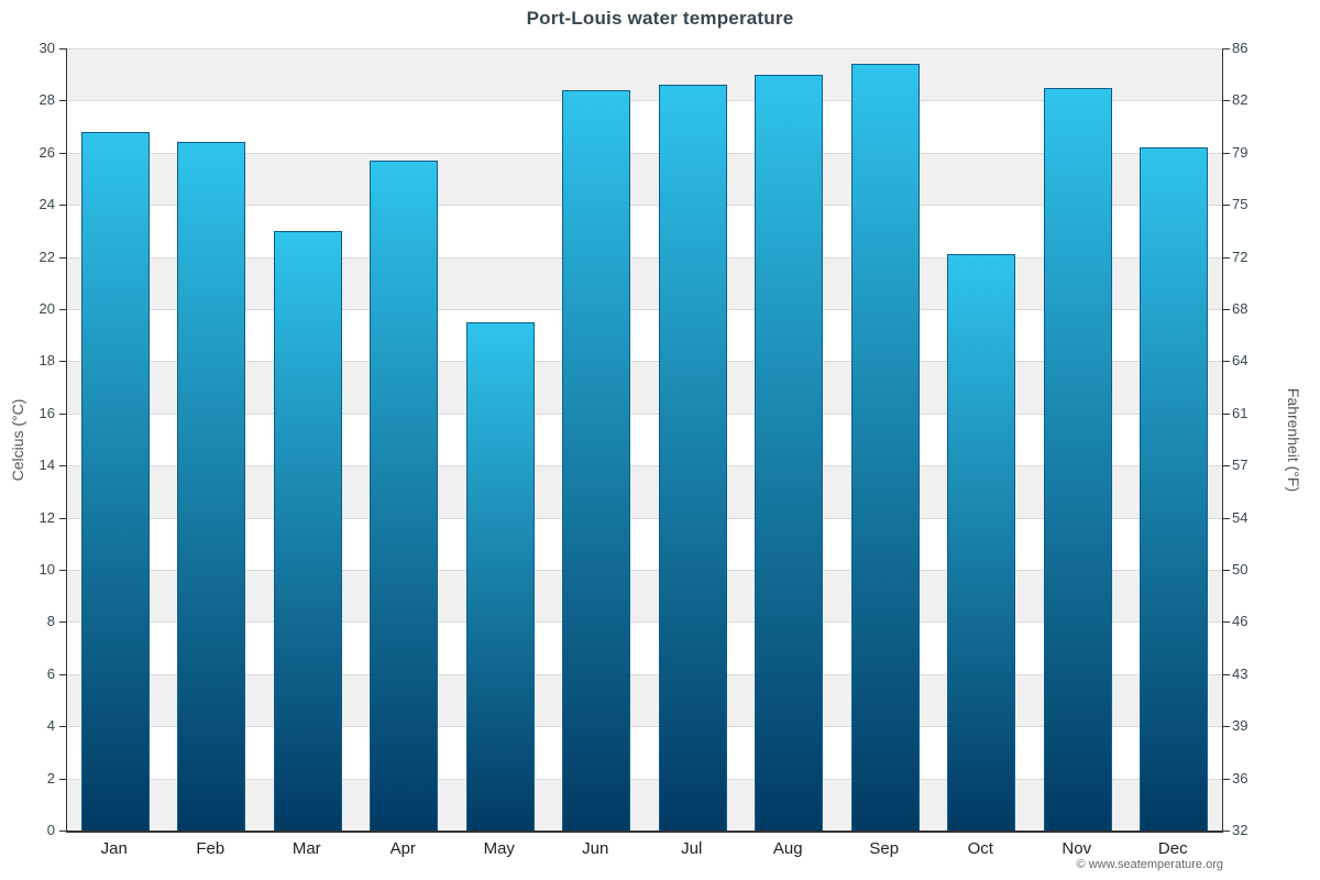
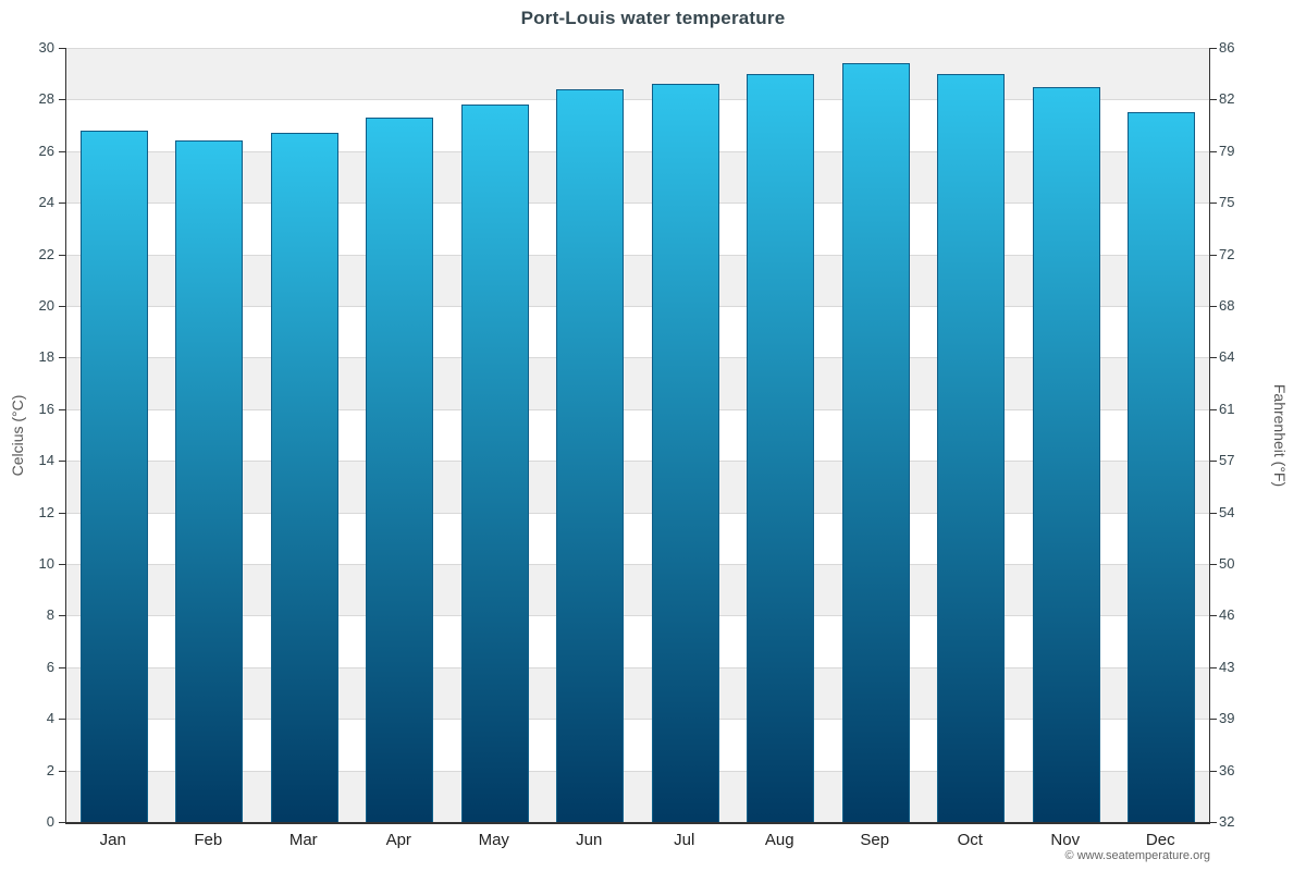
Mar: 23.0 -> 26.7
Apr: 25.7 -> 27.3
May: 19.5 -> 27.8
Oct: 22.1 -> 29.0
Dec: 26.2 -> 27.5
